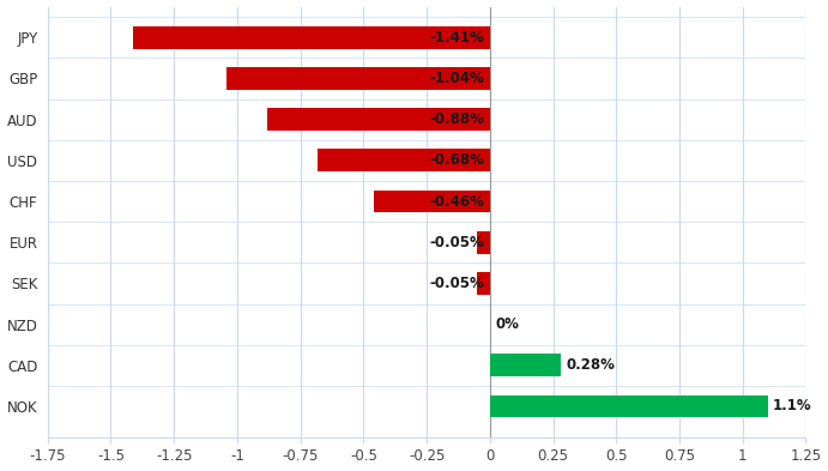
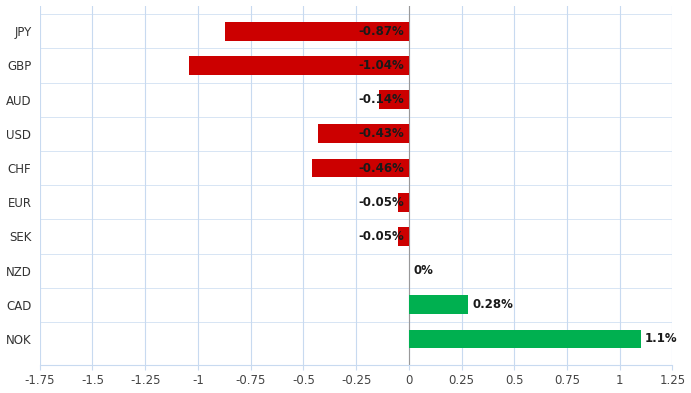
JPY: -1.41% -> -0.87%
AUD: -0.88% -> -0.14%
USD: -0.68% -> -0.43%
